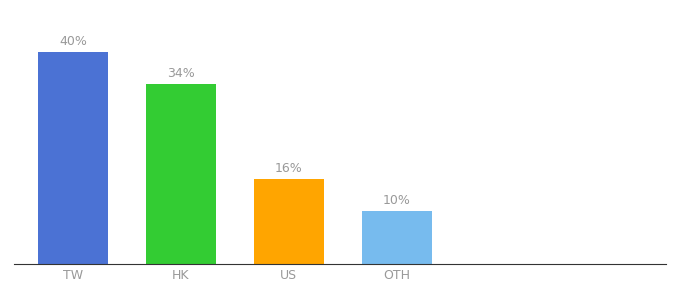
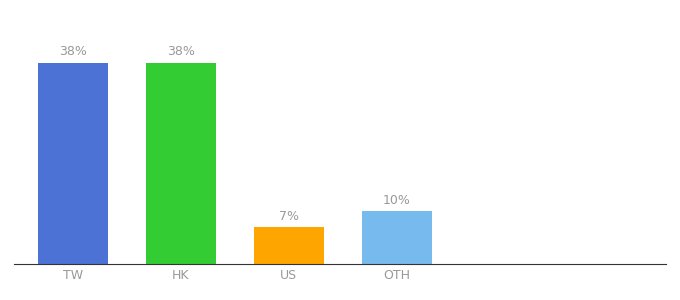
TW: 40% -> 38%
HK: 34% -> 38%
US: 16% -> 7%
